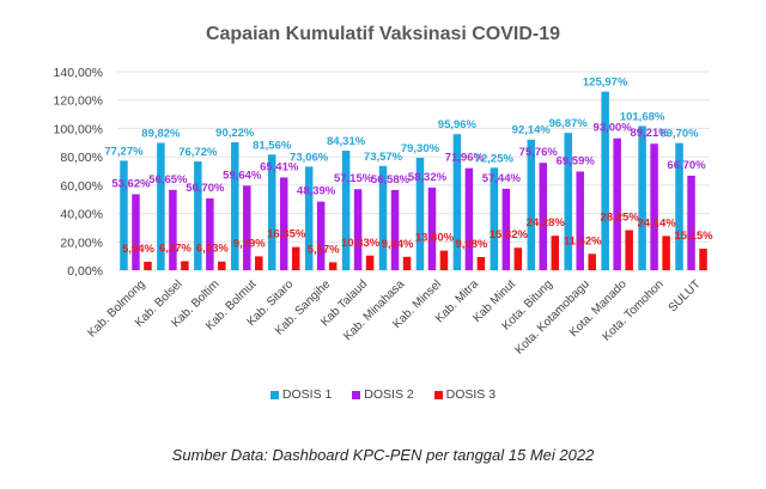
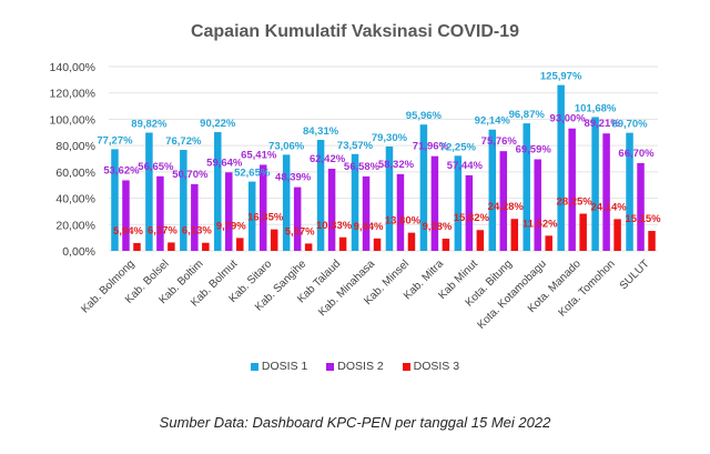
DOSIS 1/Kab. Sitaro: 81,56% -> 52,65%
DOSIS 2/Kab Talaud: 57,15% -> 62,42%
